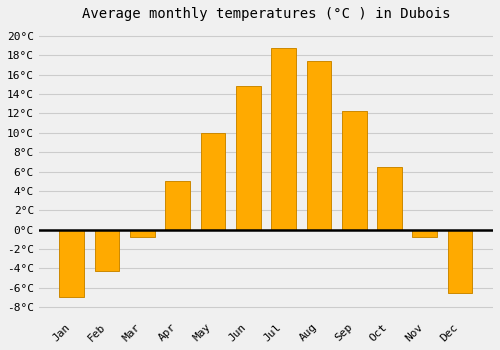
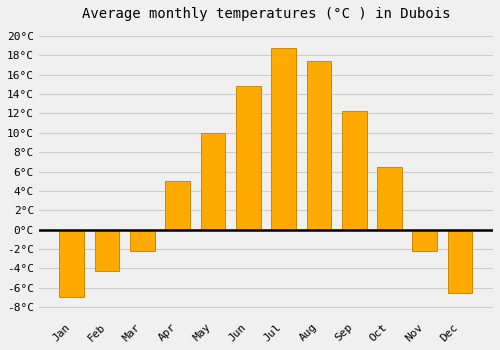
Mar: -0.8°C -> -2.2°C
Nov: -0.8°C -> -2.2°C
